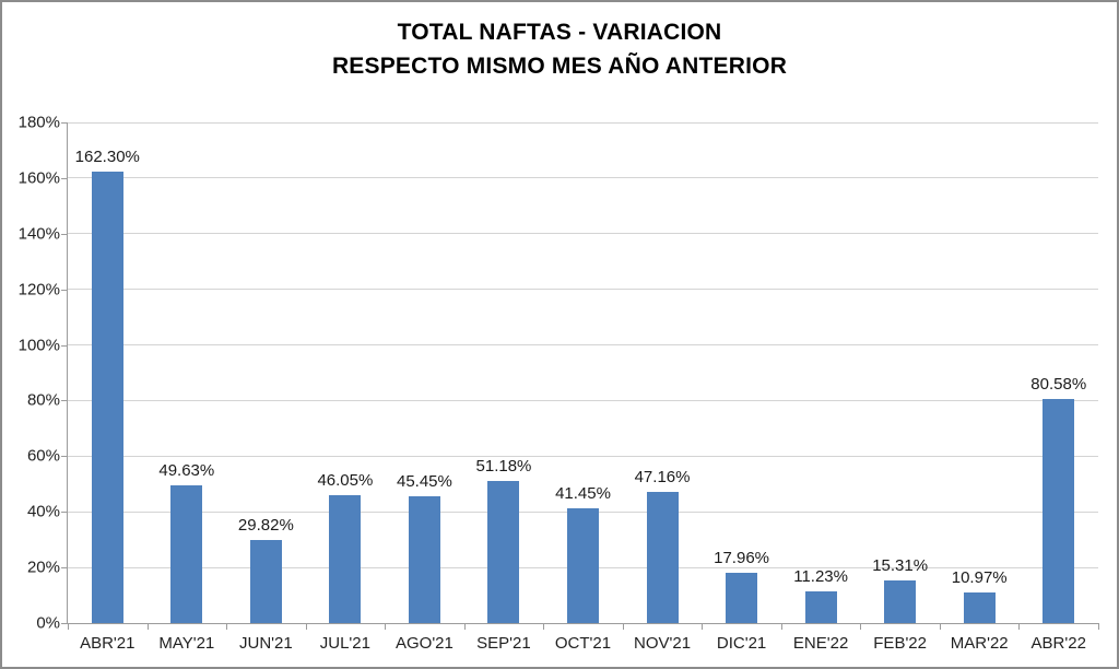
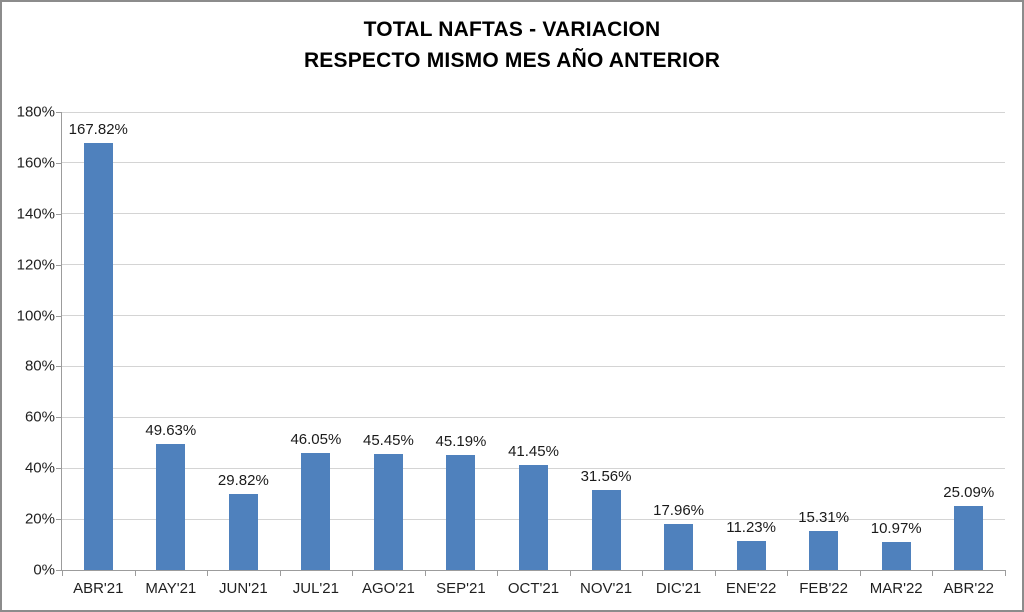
ABR'21: 162.30% -> 167.82%
SEP'21: 51.18% -> 45.19%
NOV'21: 47.16% -> 31.56%
ABR'22: 80.58% -> 25.09%
